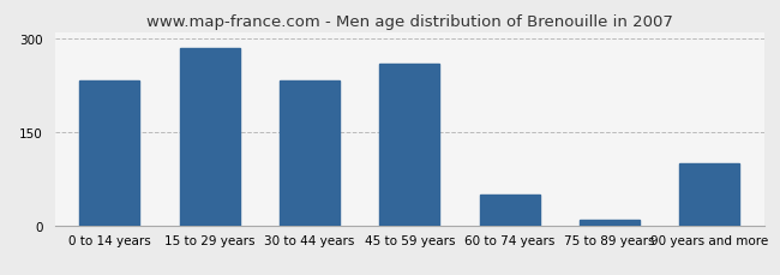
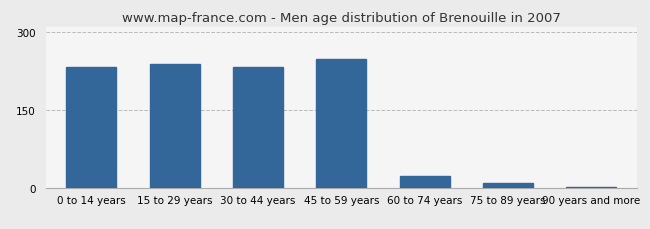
15 to 29 years: 284 -> 238
45 to 59 years: 260 -> 247
60 to 74 years: 50 -> 22
90 years and more: 100 -> 2
